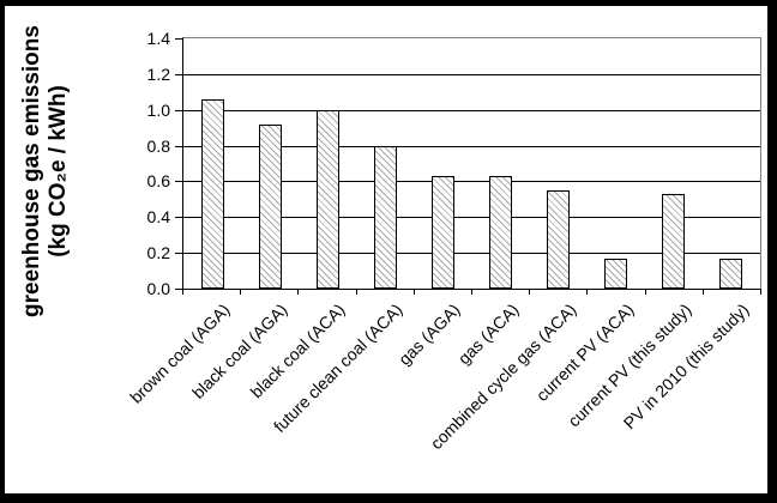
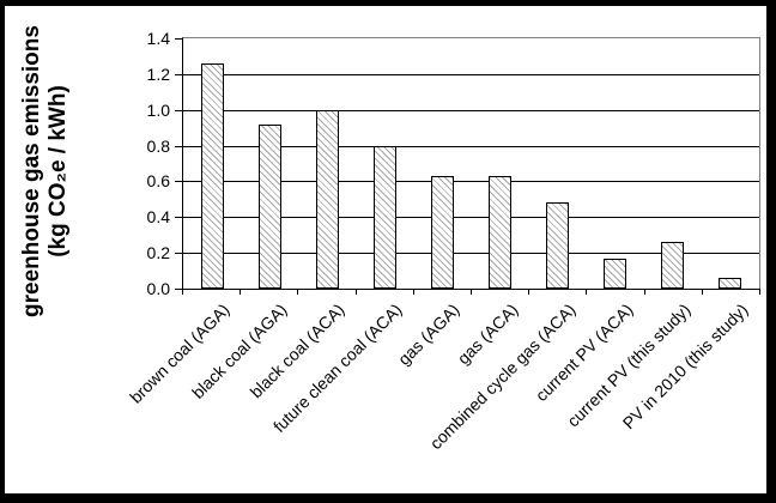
brown coal (AGA): 1.06 -> 1.26
combined cycle gas (ACA): 0.55 -> 0.48
current PV (this study): 0.53 -> 0.26
PV in 2010 (this study): 0.17 -> 0.06
